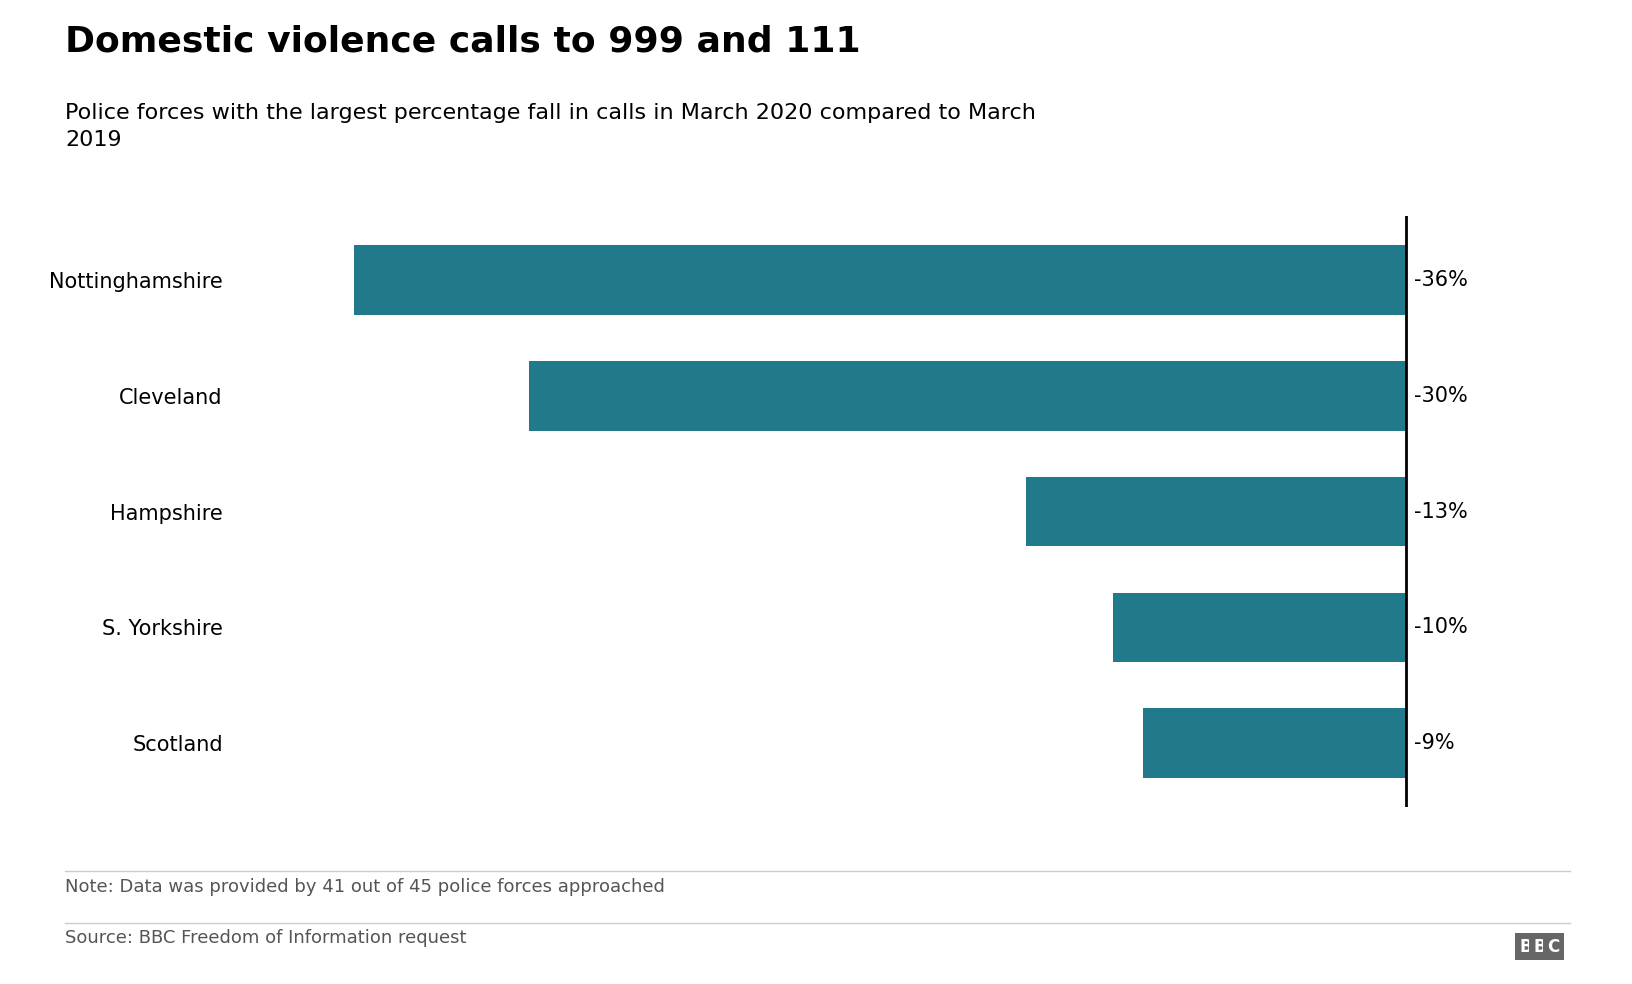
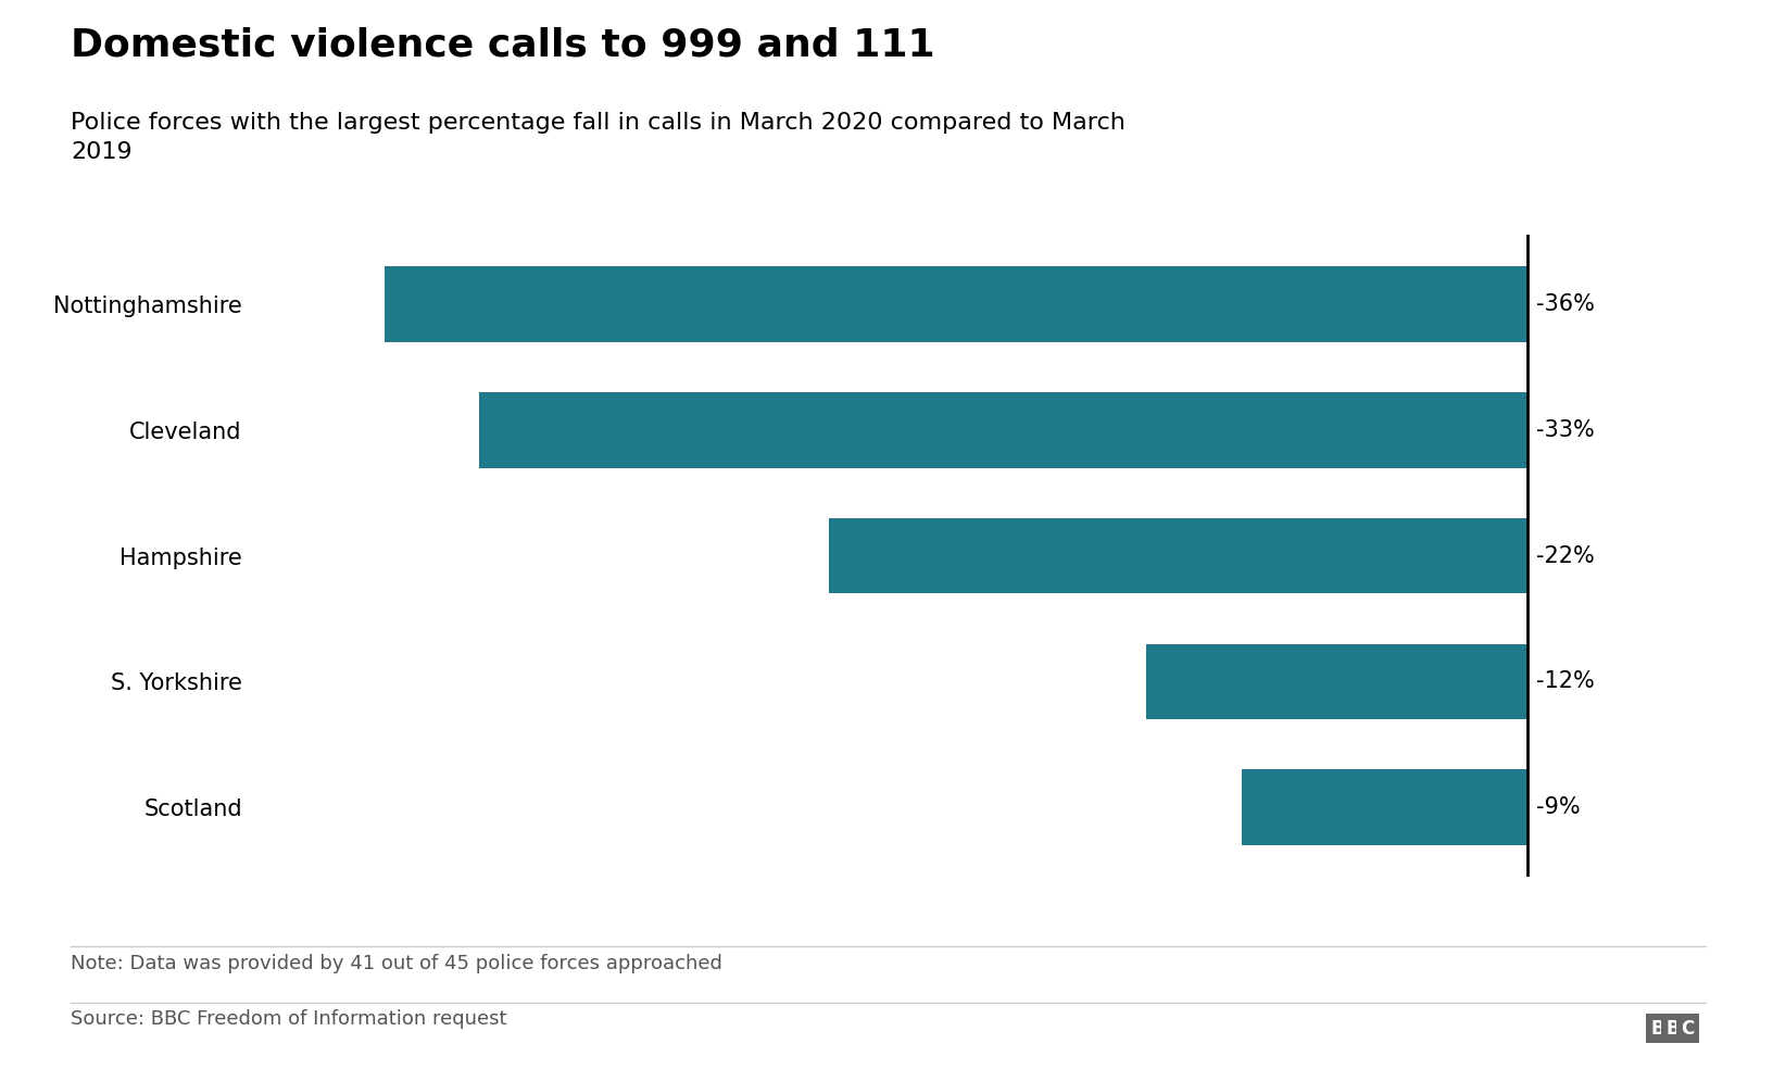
Cleveland: -30% -> -33%
Hampshire: -13% -> -22%
S. Yorkshire: -10% -> -12%
